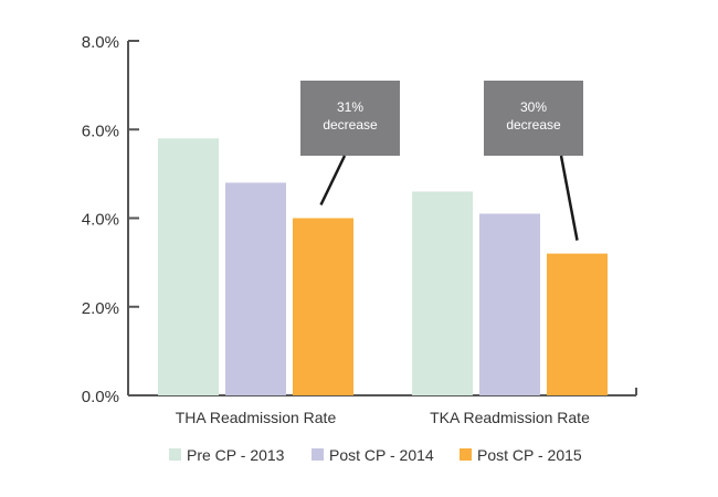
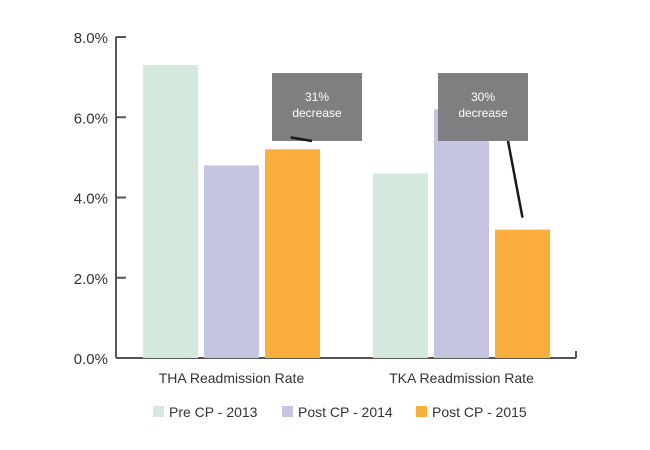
Pre CP - 2013/THA Readmission Rate: 5.8% -> 7.3%
Post CP - 2015/THA Readmission Rate: 4.0% -> 5.2%
Post CP - 2014/TKA Readmission Rate: 4.1% -> 6.2%
